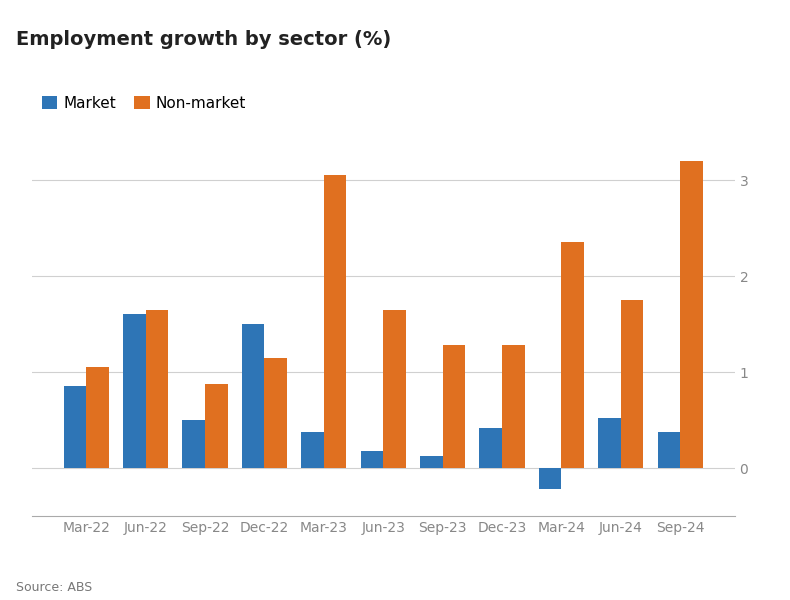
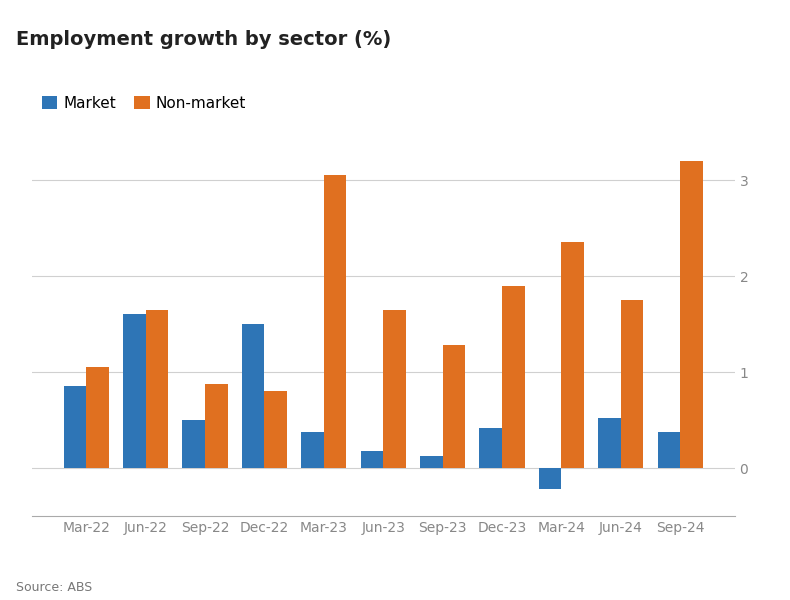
Non-market/Dec-22: 1.15 -> 0.80
Non-market/Dec-23: 1.28 -> 1.90
